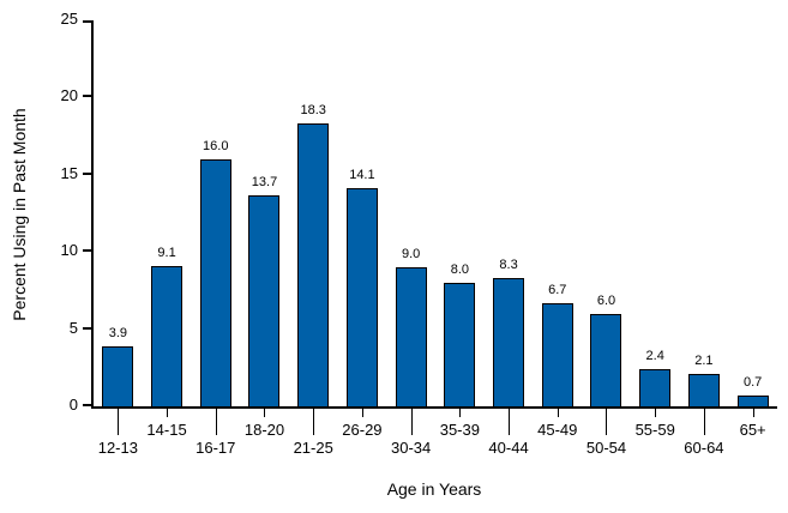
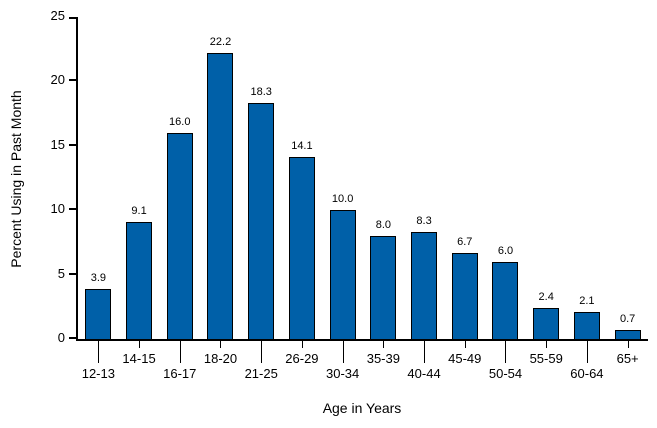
18-20: 13.7 -> 22.2
30-34: 9.0 -> 10.0
